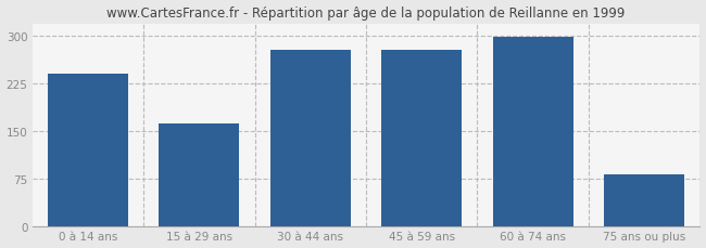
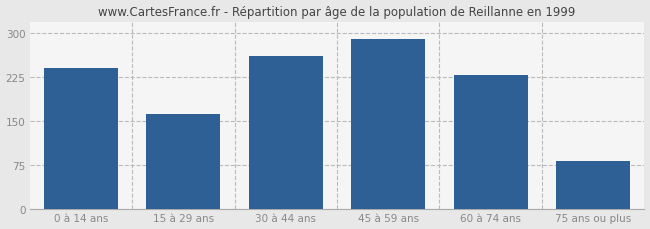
30 à 44 ans: 278 -> 262
45 à 59 ans: 278 -> 290
60 à 74 ans: 298 -> 228
